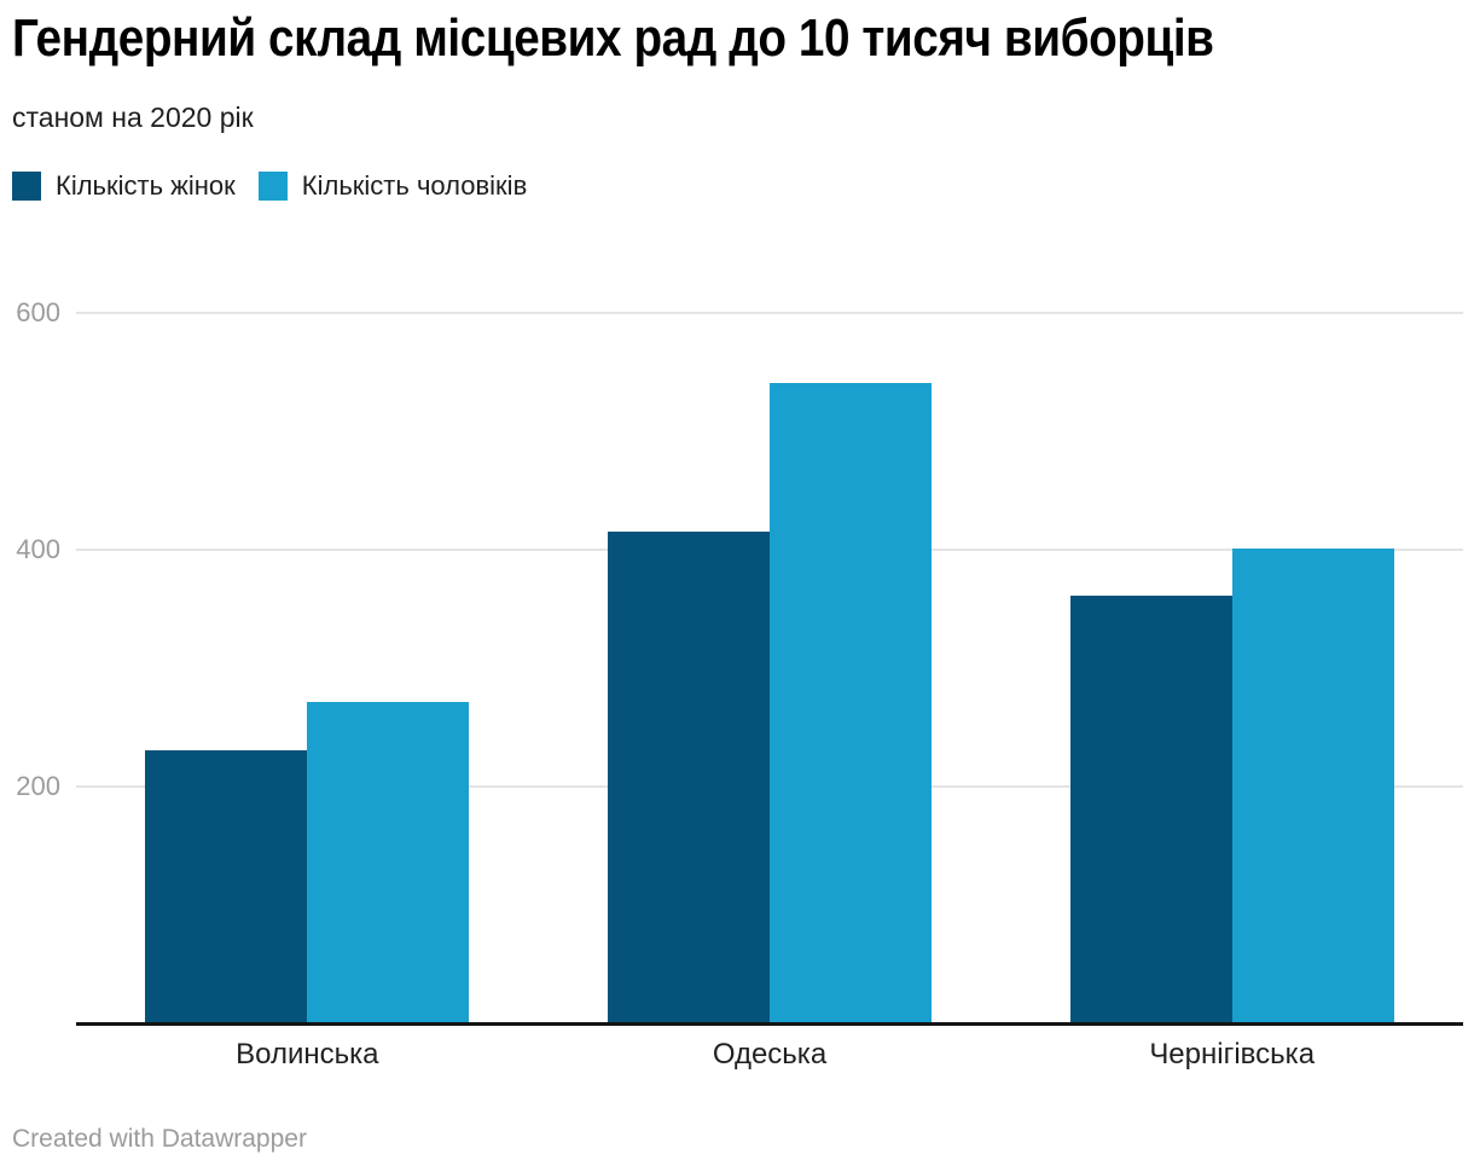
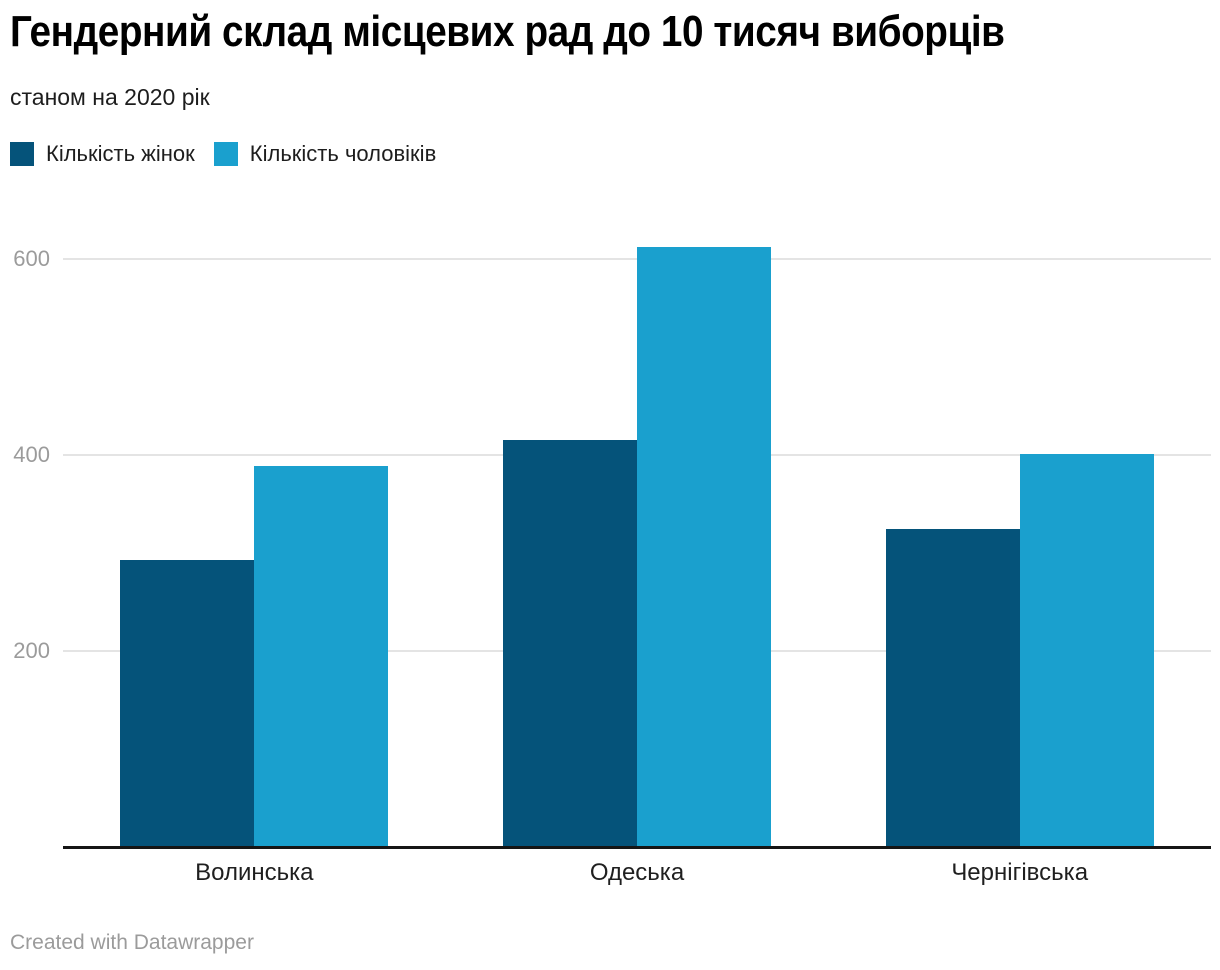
Кількість жінок/Волинська: 230 -> 290
Кількість чоловіків/Волинська: 270 -> 390
Кількість чоловіків/Одеська: 540 -> 610
Кількість жінок/Чернігівська: 360 -> 320
